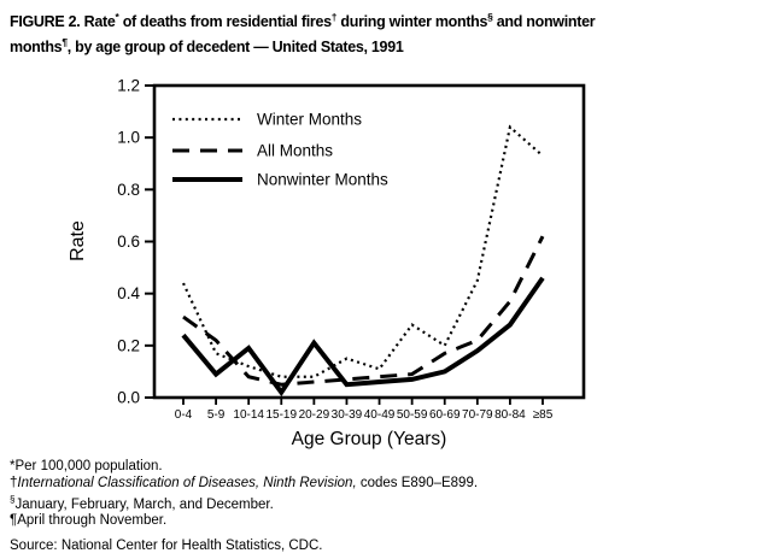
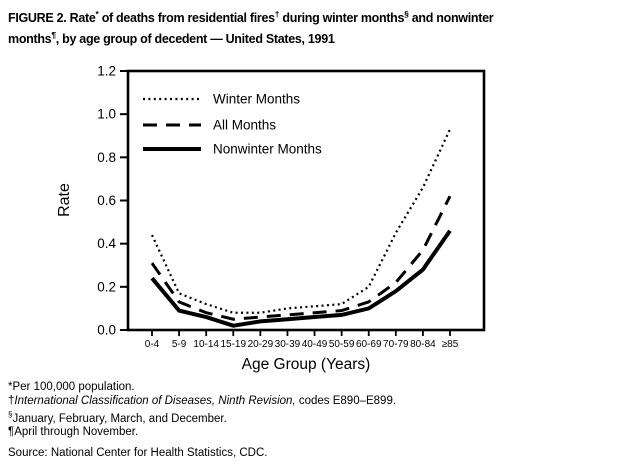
All Months/5-9: 0.22 -> 0.13
Nonwinter Months/10-14: 0.19 -> 0.06
Nonwinter Months/20-29: 0.21 -> 0.04
Winter Months/30-39: 0.15 -> 0.10
Winter Months/50-59: 0.28 -> 0.12
All Months/60-69: 0.17 -> 0.13
Winter Months/80-84: 1.04 -> 0.66
